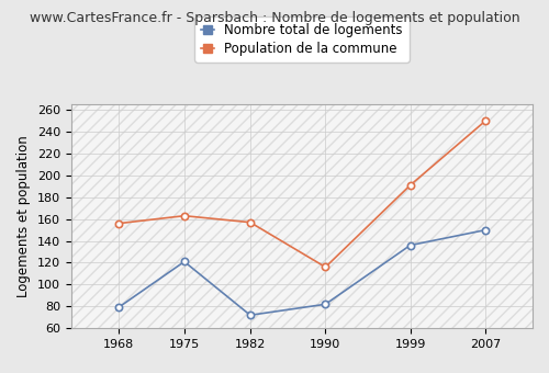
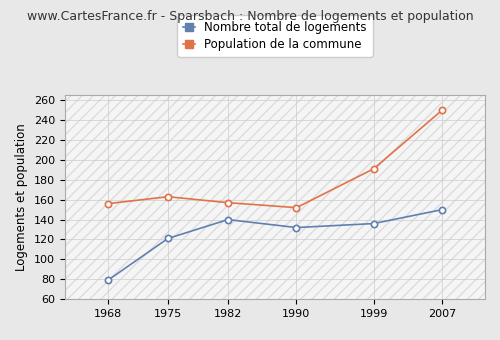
Nombre total de logements/1982: 72 -> 140
Nombre total de logements/1990: 82 -> 132
Population de la commune/1990: 116 -> 152
